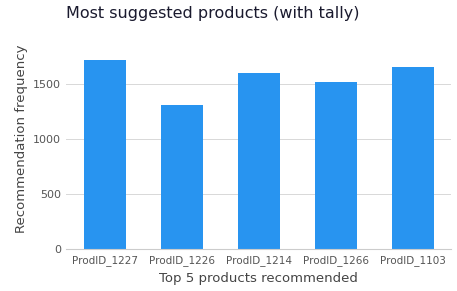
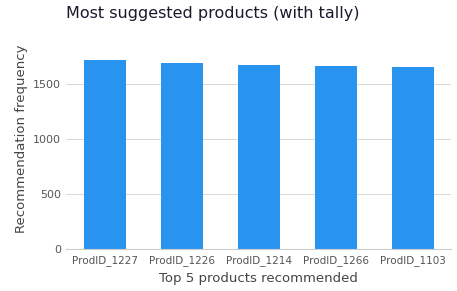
ProdID_1226: 1310 -> 1690
ProdID_1214: 1600 -> 1670
ProdID_1266: 1520 -> 1660
